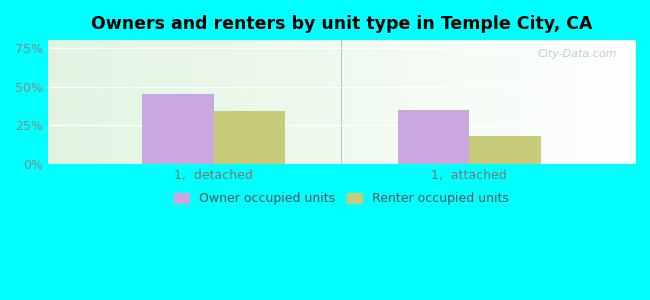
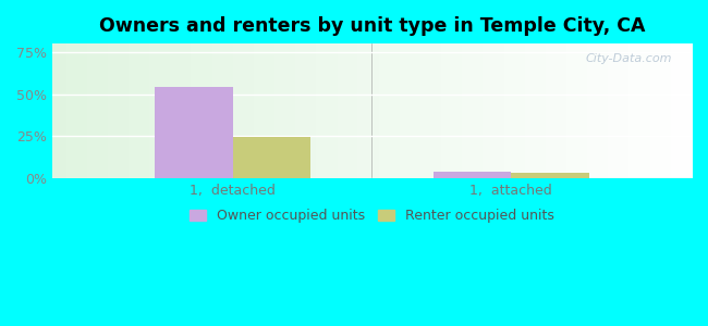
Owner occupied units/1, detached: 45% -> 55%
Renter occupied units/1, detached: 34% -> 24%
Owner occupied units/1, attached: 35% -> 4%
Renter occupied units/1, attached: 18% -> 4%
